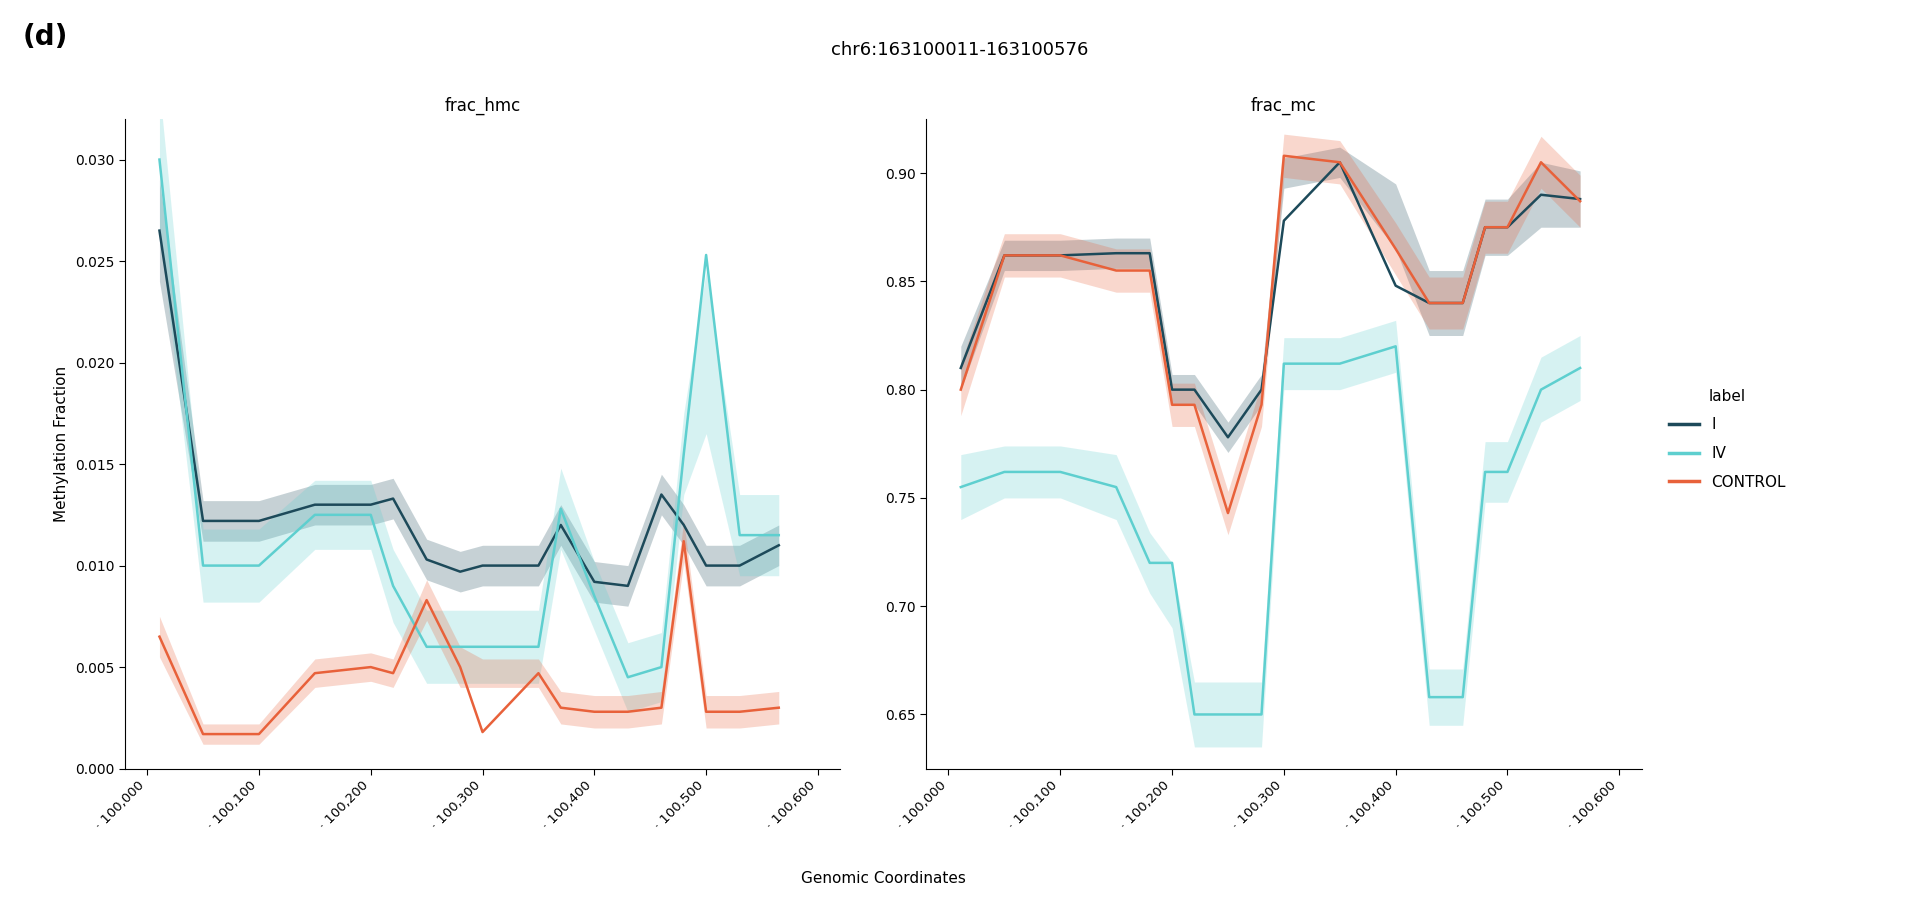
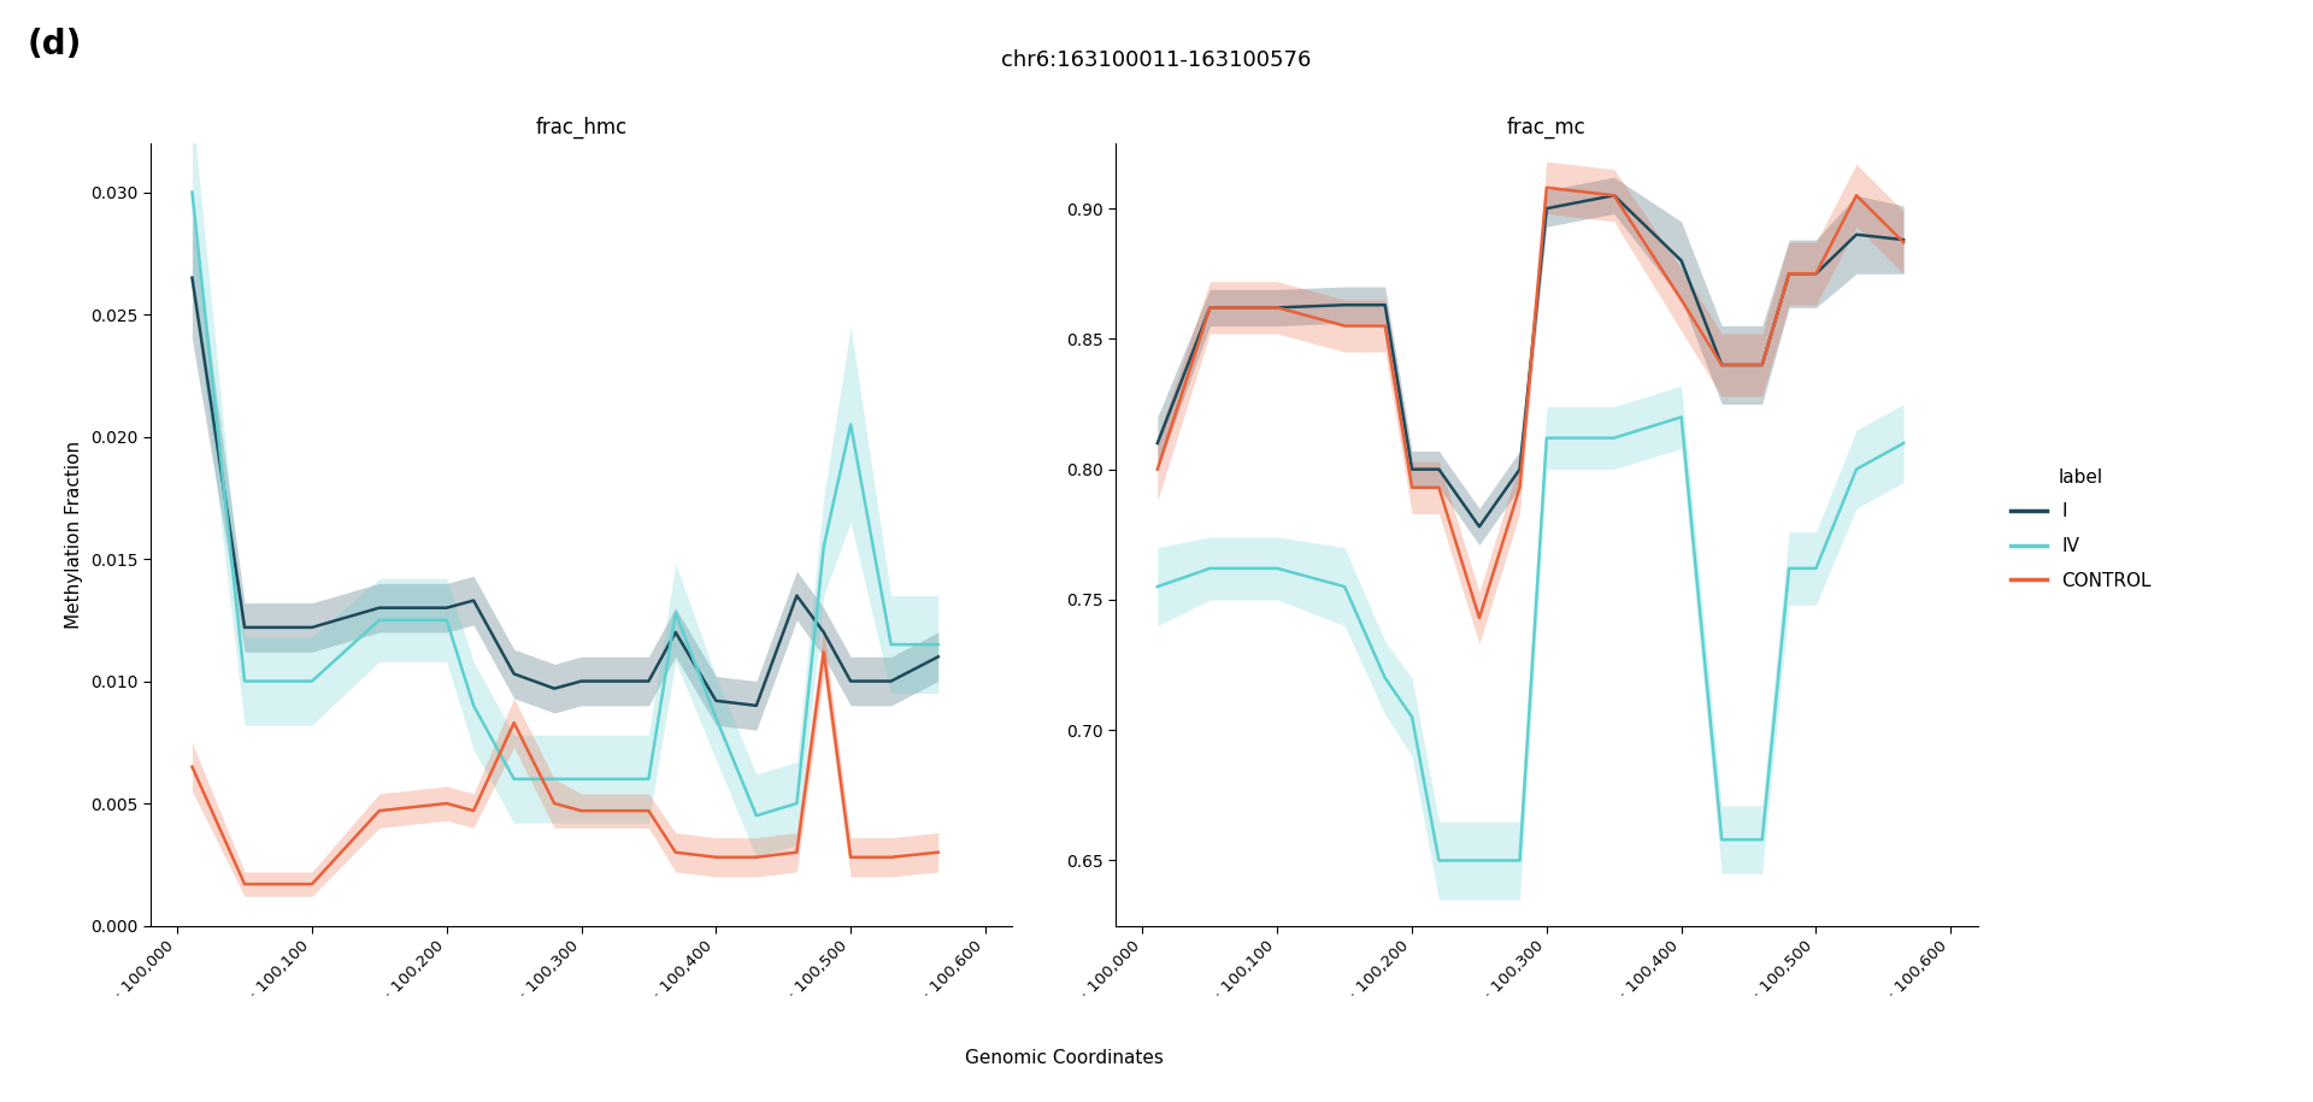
frac_hmc/CONTROL/· 100,300: 0.0018 -> 0.0047
frac_hmc/IV/· 100,500: 0.0253 -> 0.0205
frac_mc/IV/· 100,200: 0.720 -> 0.705
frac_mc/I/· 100,300: 0.878 -> 0.900
frac_mc/I/· 100,400: 0.848 -> 0.880
